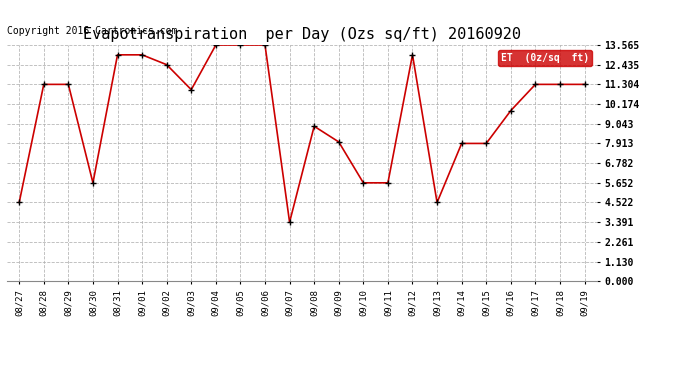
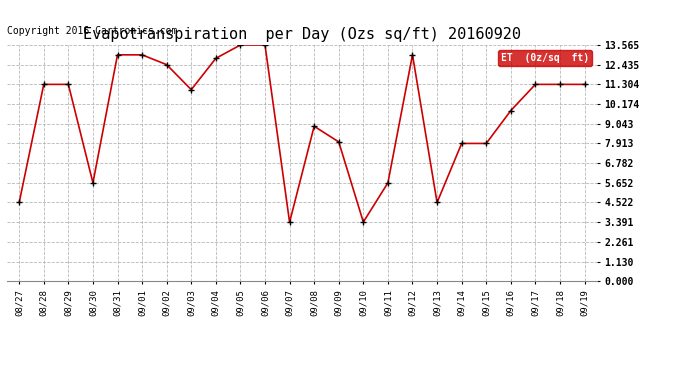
09/04: 13.6 -> 12.8
09/10: 5.7 -> 3.4
